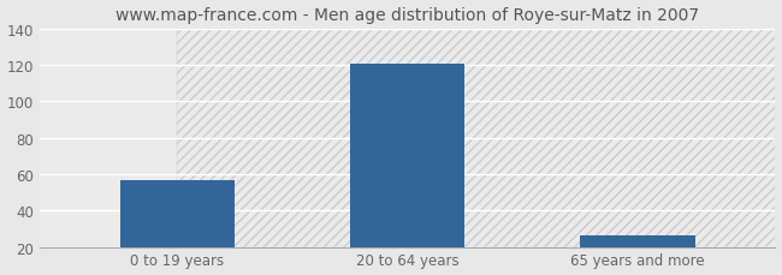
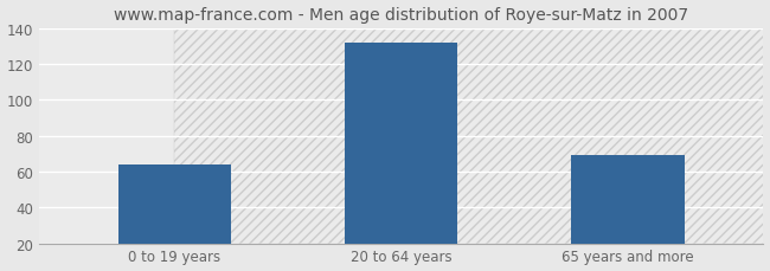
0 to 19 years: 57 -> 64
20 to 64 years: 121 -> 132
65 years and more: 26 -> 69
